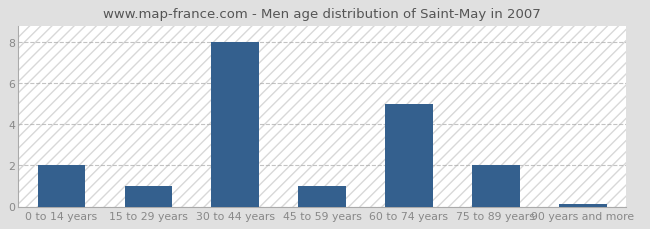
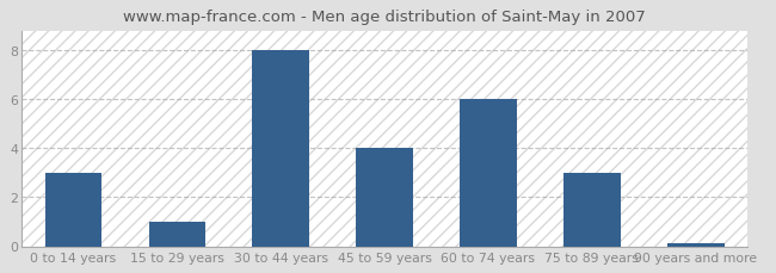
0 to 14 years: 2.0 -> 3.0
45 to 59 years: 1.0 -> 4.0
60 to 74 years: 5.0 -> 6.0
75 to 89 years: 2.0 -> 3.0
